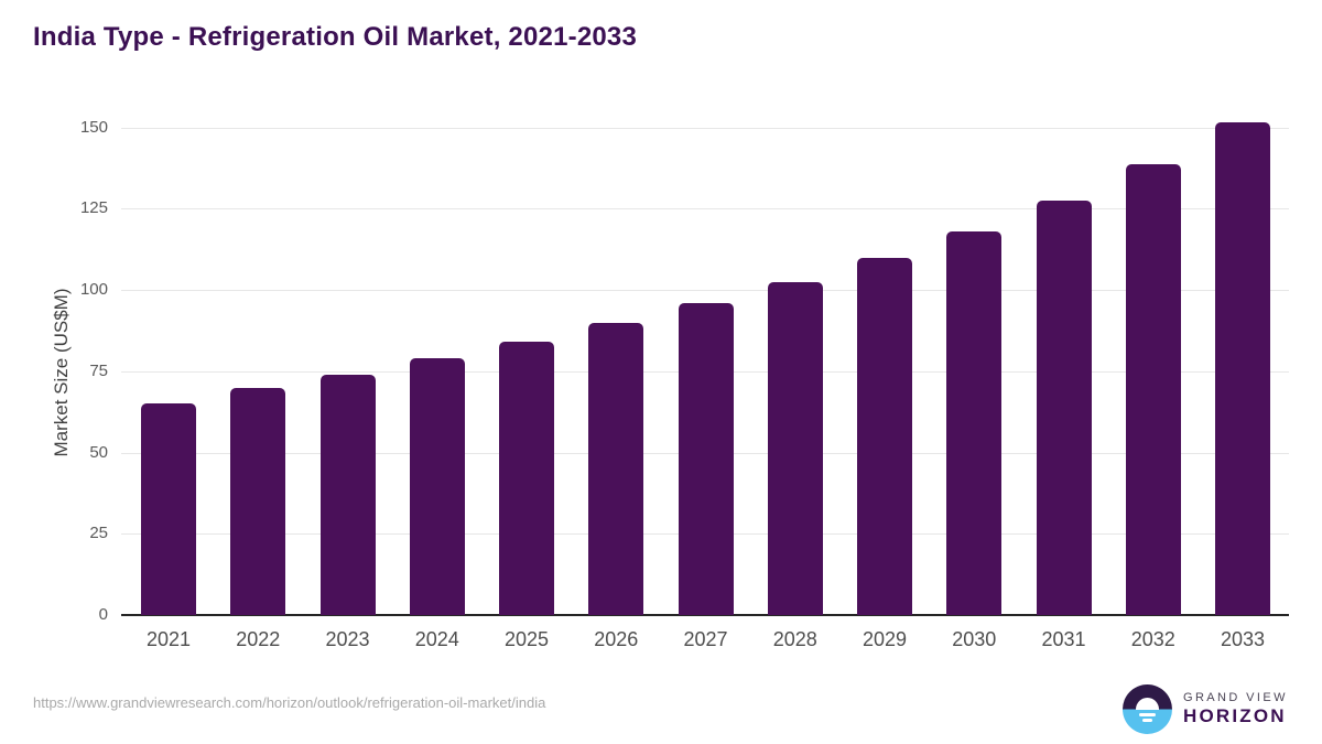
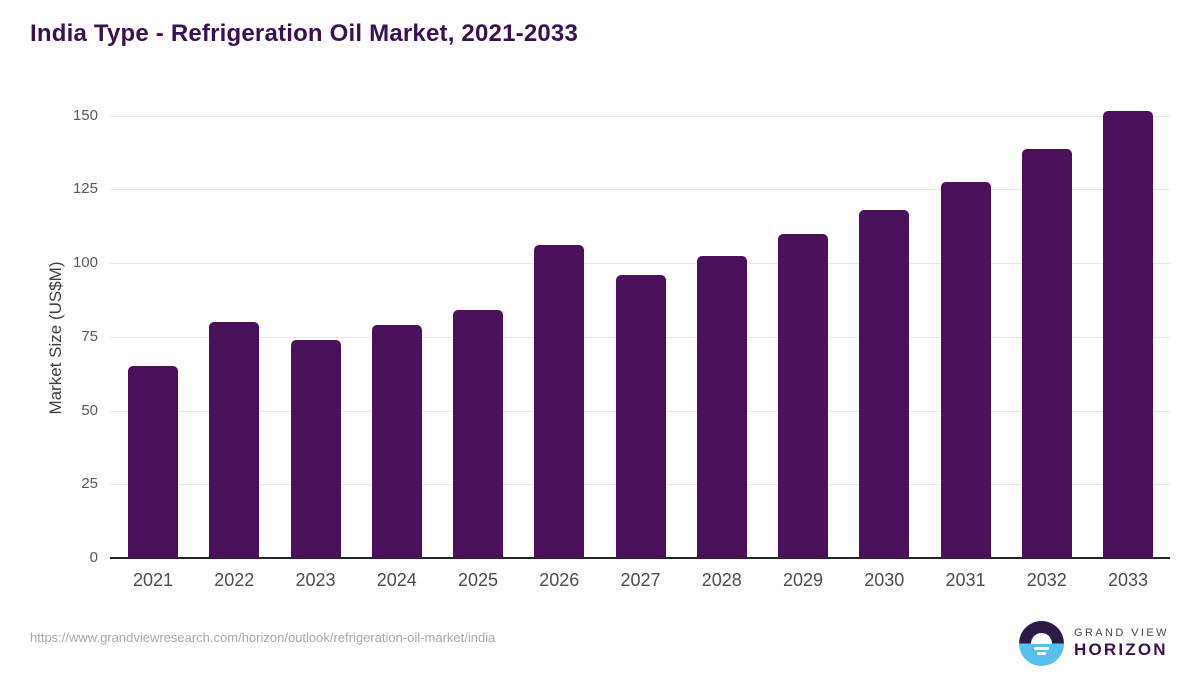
2022: 70 -> 80
2026: 90 -> 106
